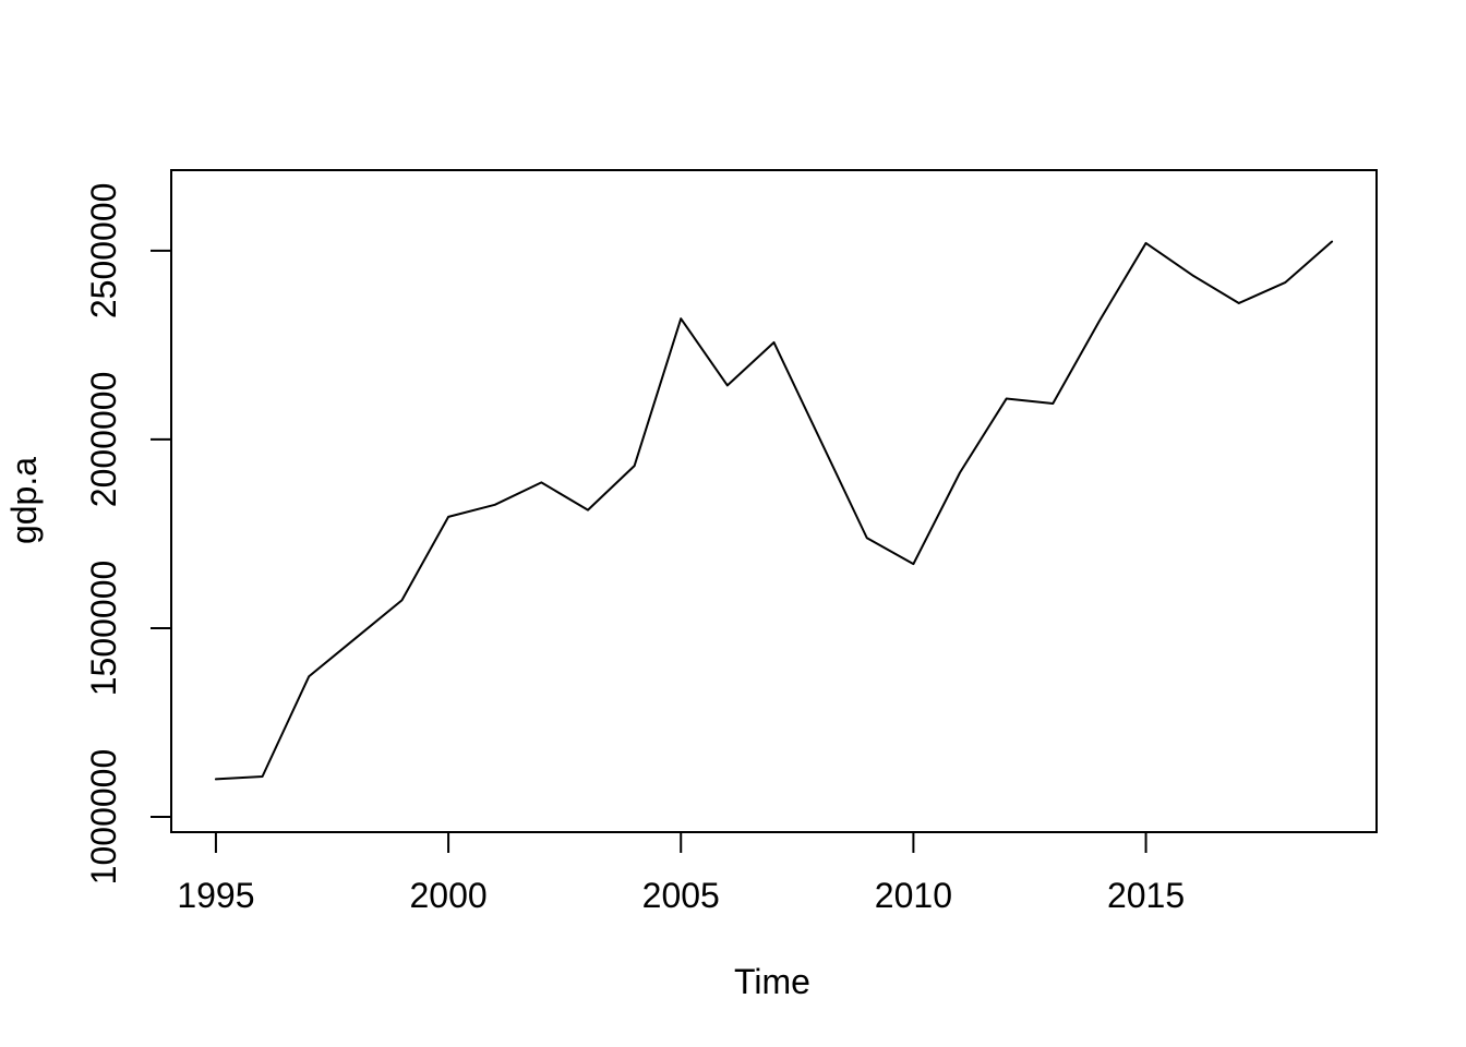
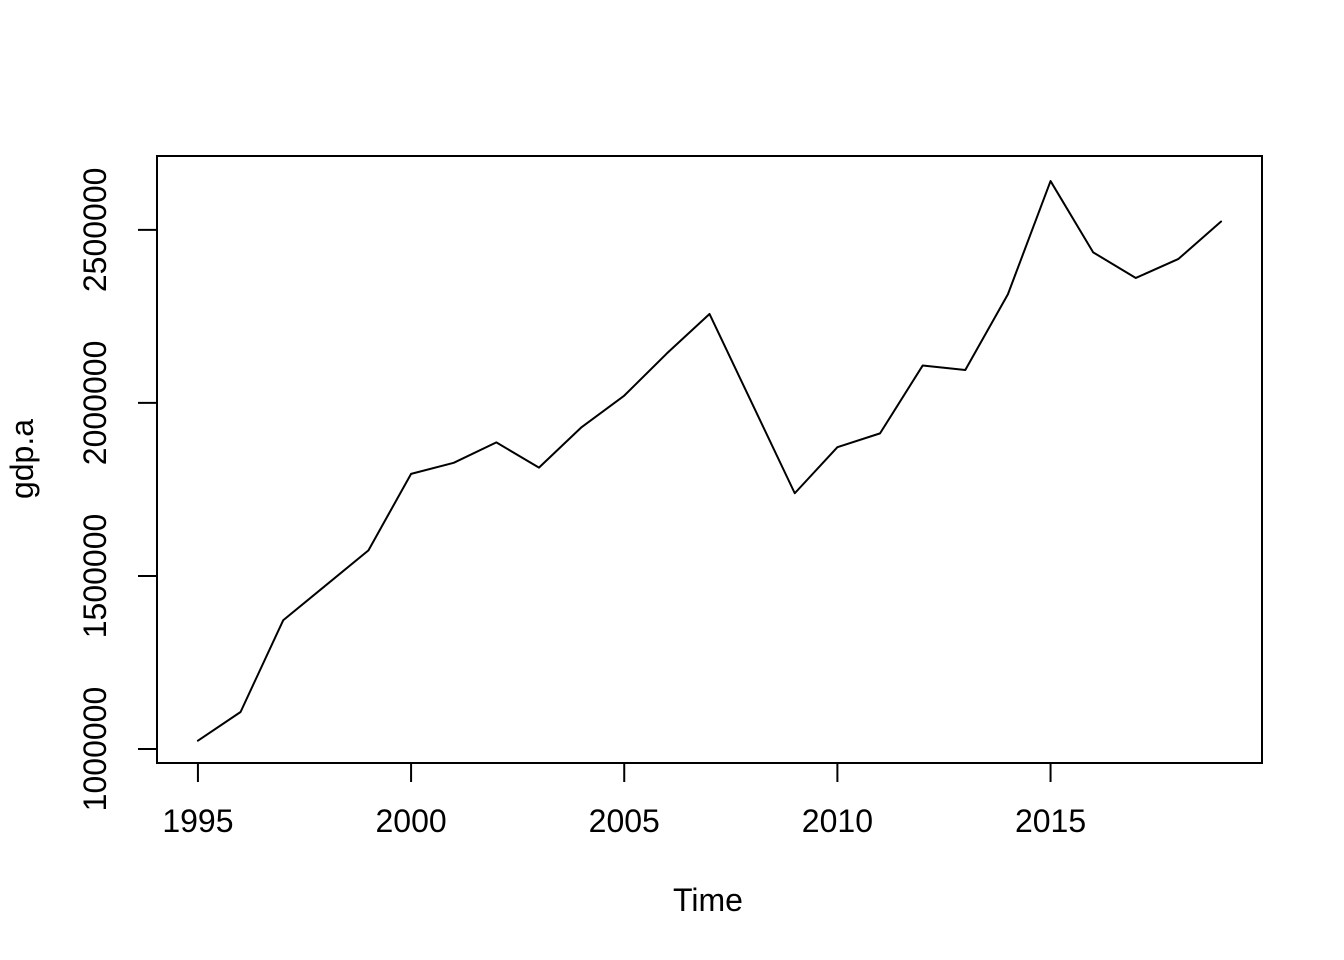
1995: 1100000 -> 1020000
2005: 2320000 -> 2020000
2010: 1670000 -> 1870000
2015: 2520000 -> 2640000
